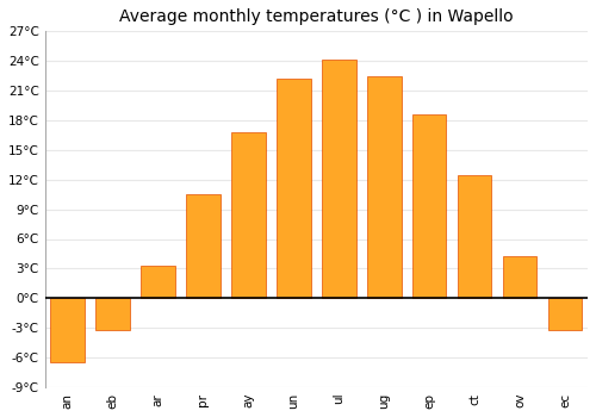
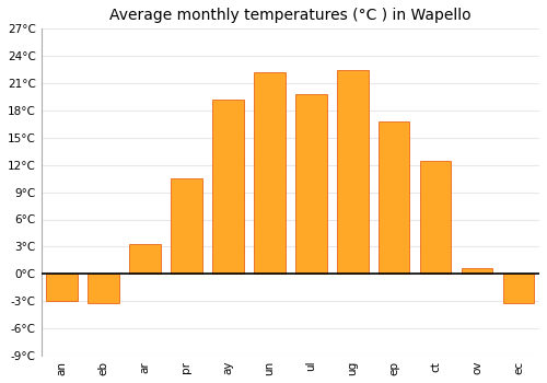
an: -6.5°C -> -3.0°C
ay: 16.8°C -> 19.2°C
ul: 24.2°C -> 19.8°C
ep: 18.6°C -> 16.8°C
ov: 4.2°C -> 0.6°C
